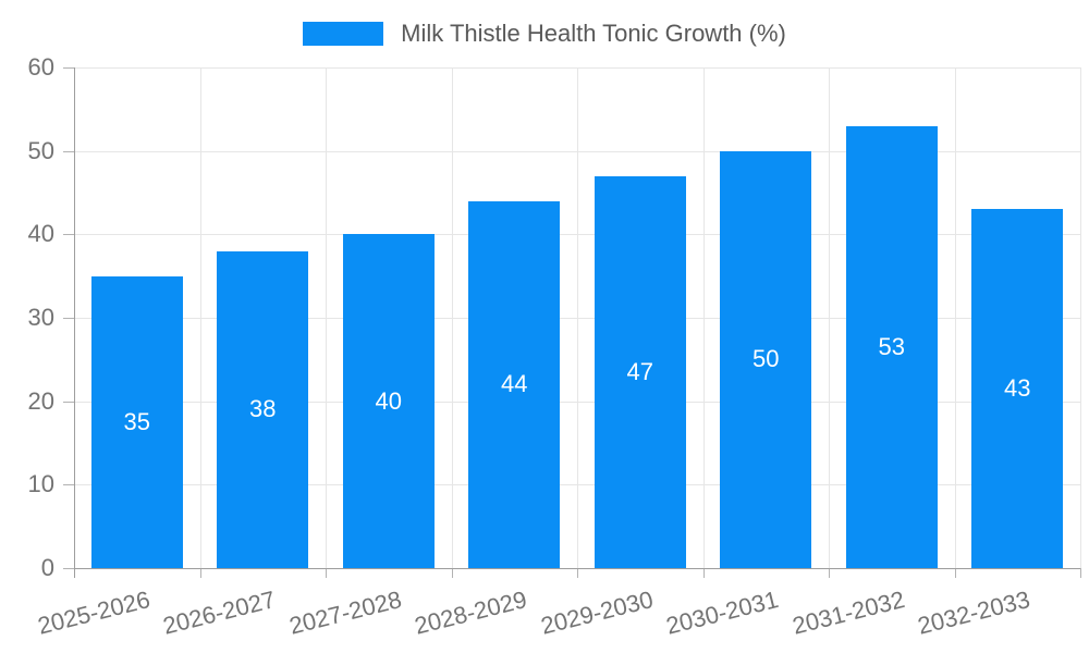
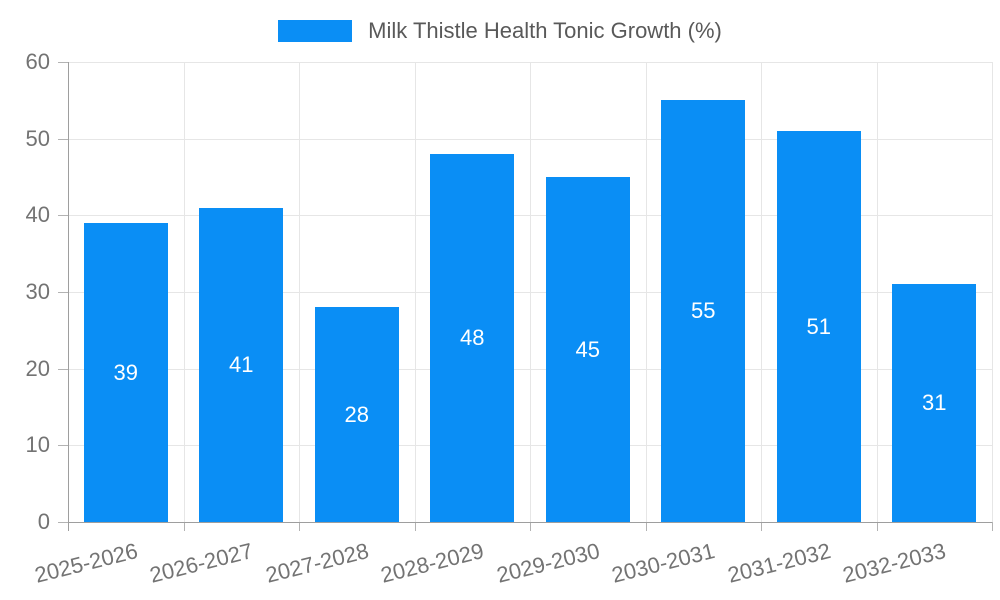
2025-2026: 35 -> 39
2026-2027: 38 -> 41
2027-2028: 40 -> 28
2028-2029: 44 -> 48
2029-2030: 47 -> 45
2030-2031: 50 -> 55
2031-2032: 53 -> 51
2032-2033: 43 -> 31
